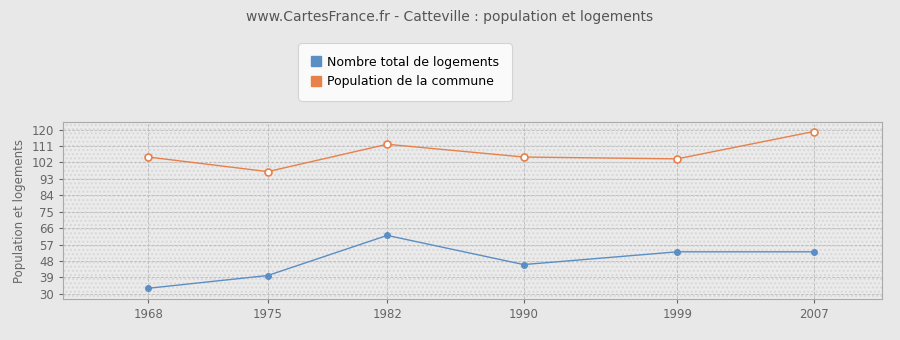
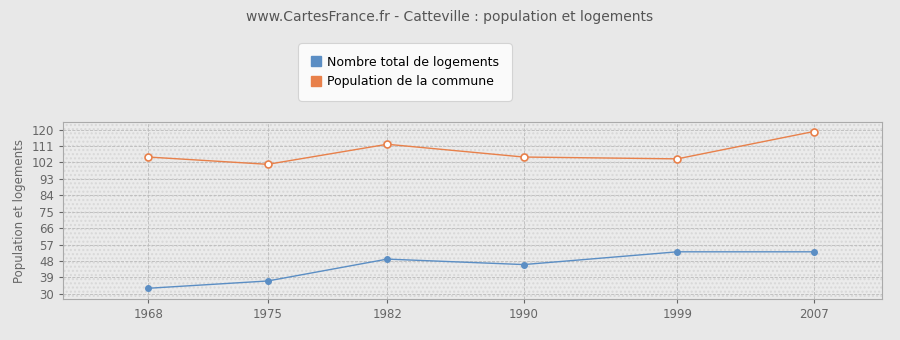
Nombre total de logements/1975: 40 -> 37
Population de la commune/1975: 97 -> 101
Nombre total de logements/1982: 62 -> 49
